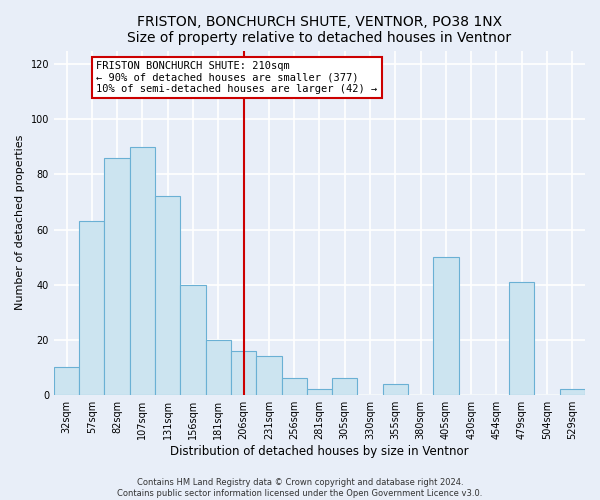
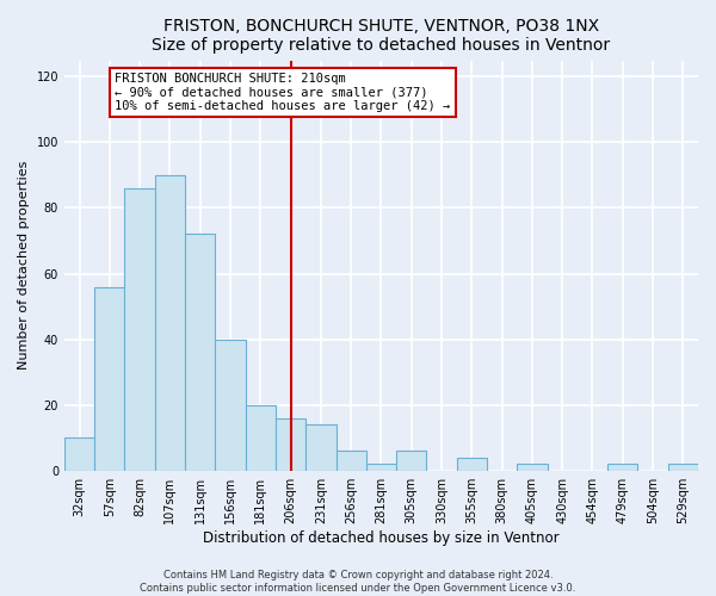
57sqm: 63 -> 56
405sqm: 50 -> 2
479sqm: 41 -> 2
